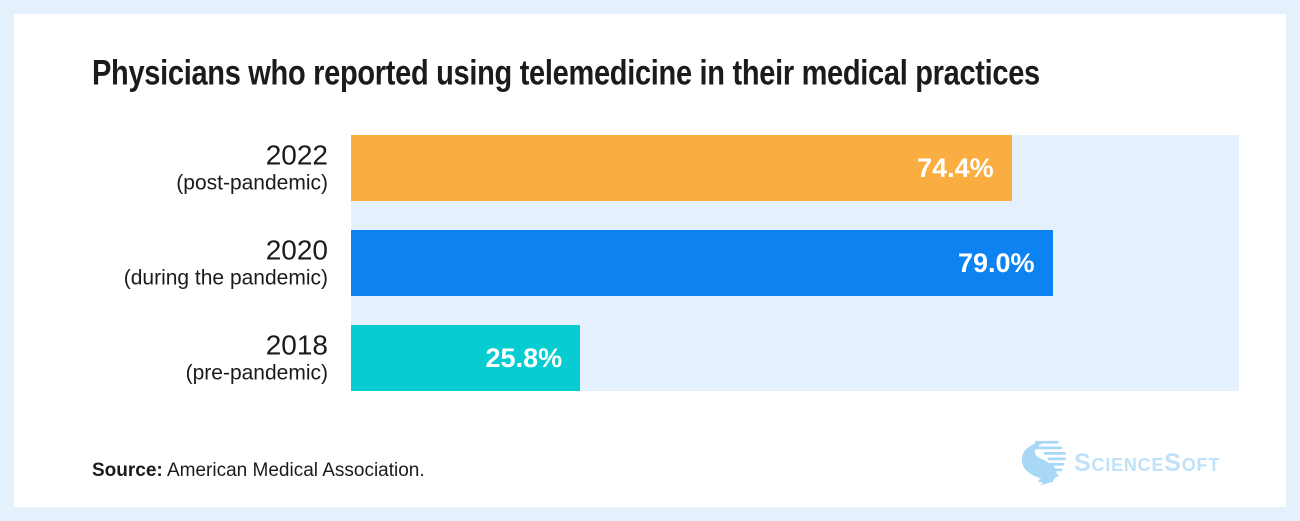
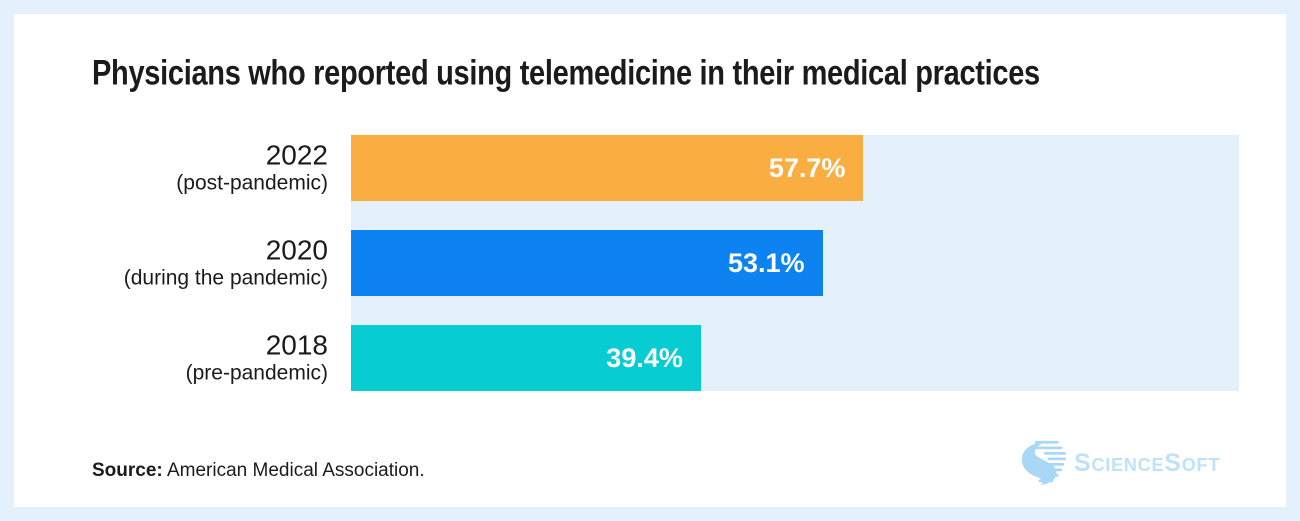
2022: 74.4% -> 57.7%
2020: 79.0% -> 53.1%
2018: 25.8% -> 39.4%
